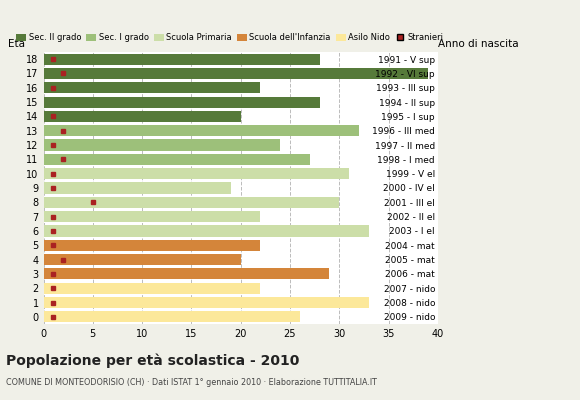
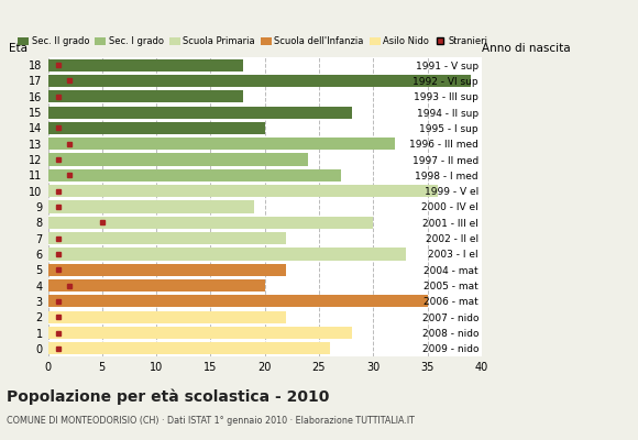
18: 28 -> 18
16: 22 -> 18
10: 31 -> 36
3: 29 -> 35
1: 33 -> 28
